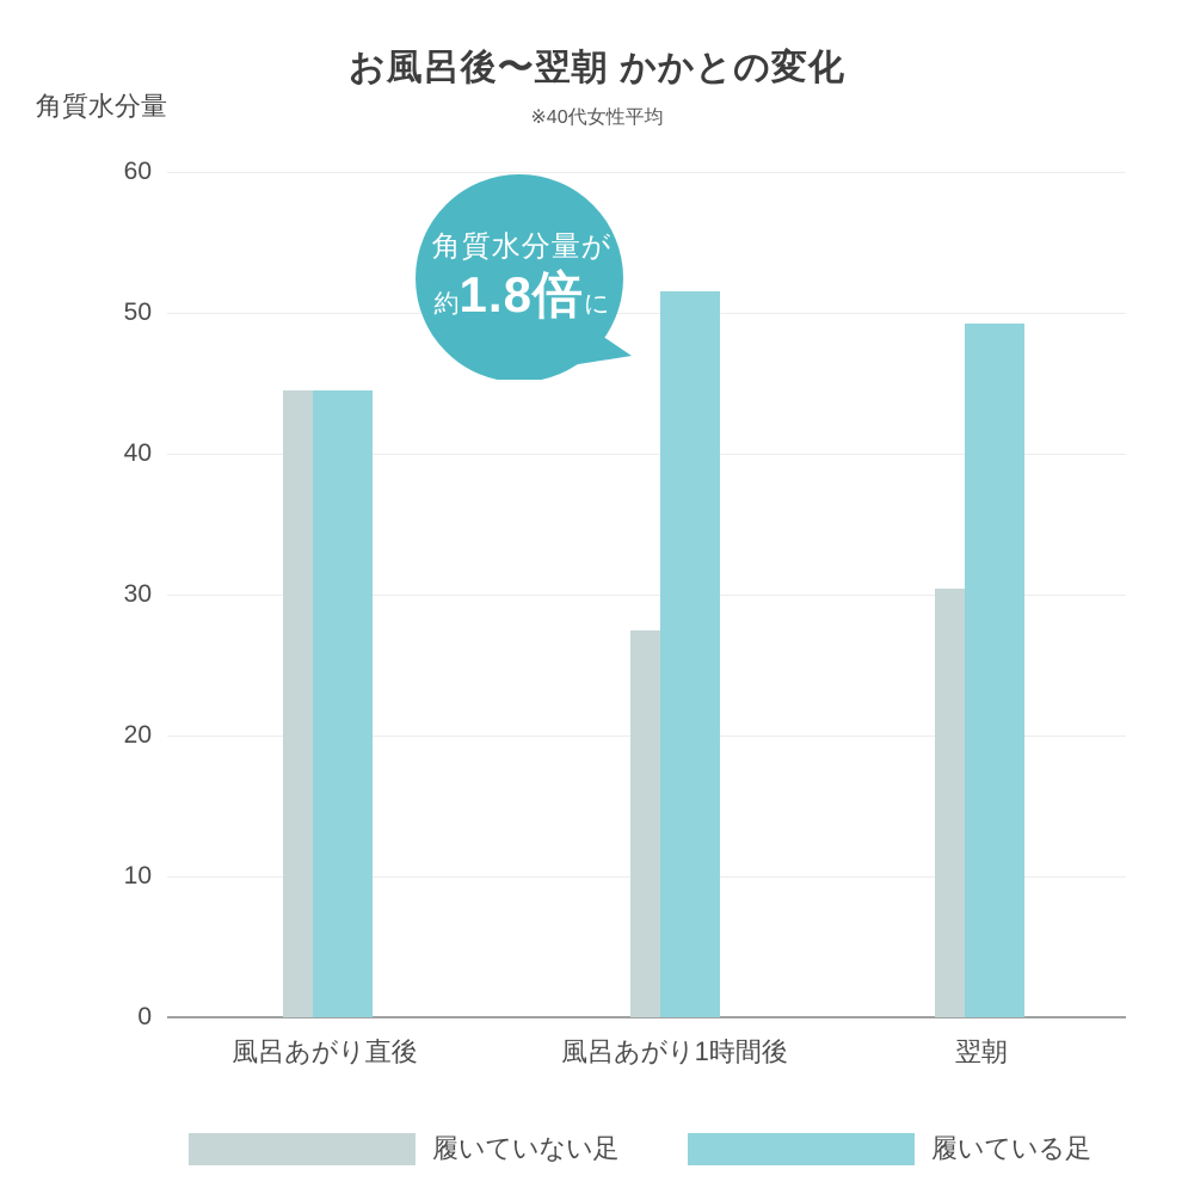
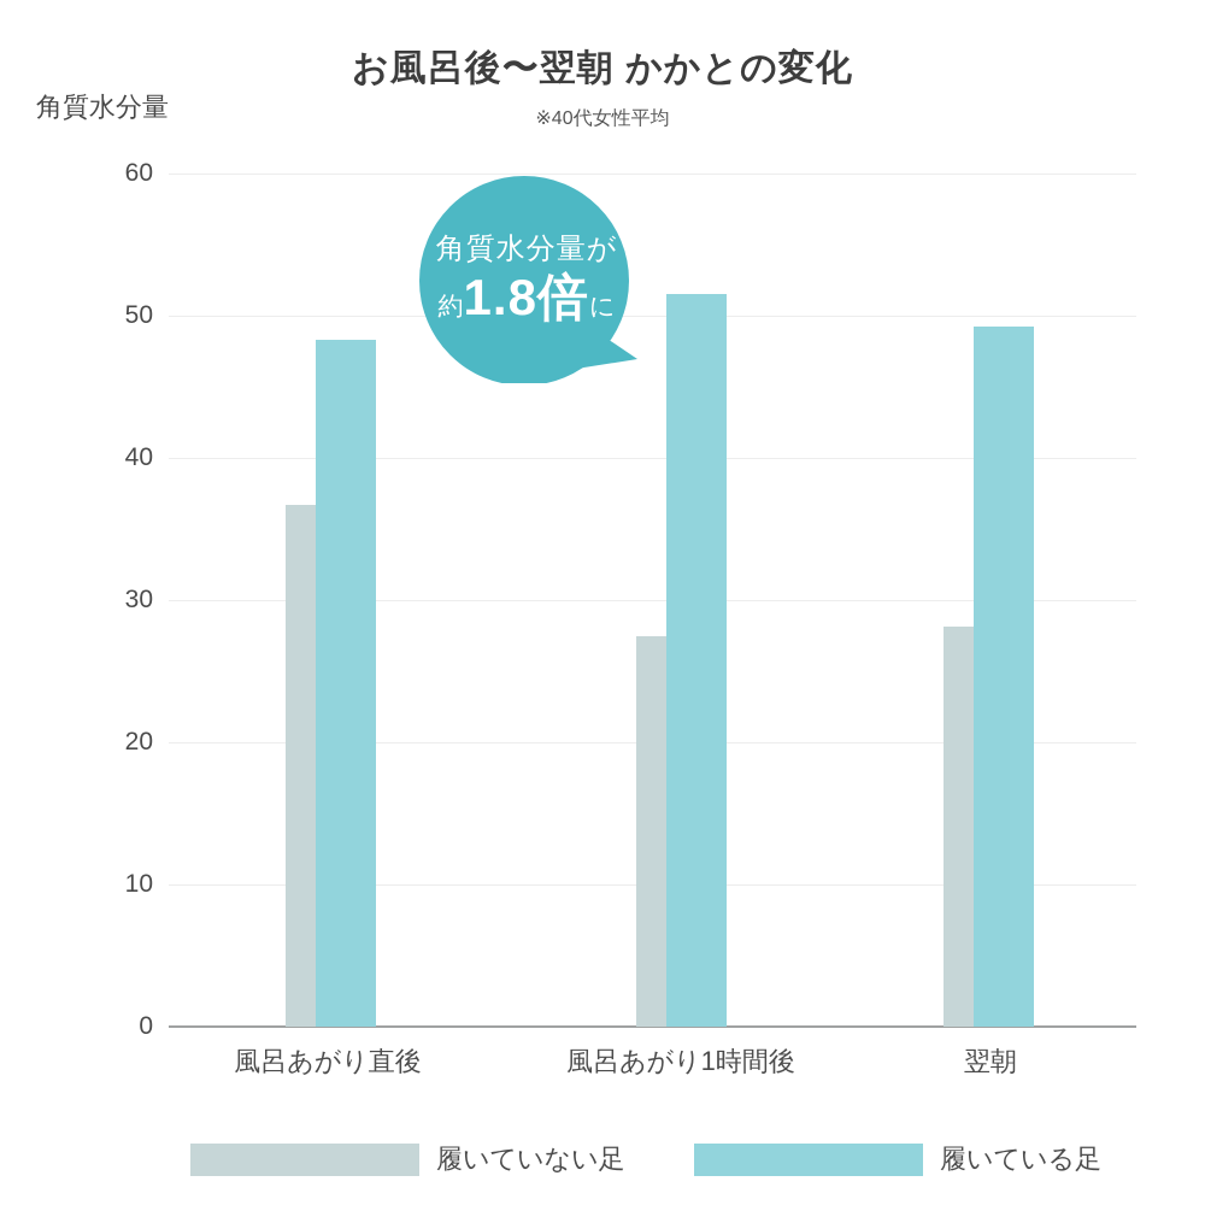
履いていない足/風呂あがり直後: 44.5 -> 36.7
履いている足/風呂あがり直後: 44.5 -> 48.3
履いていない足/翌朝: 30.4 -> 28.1
